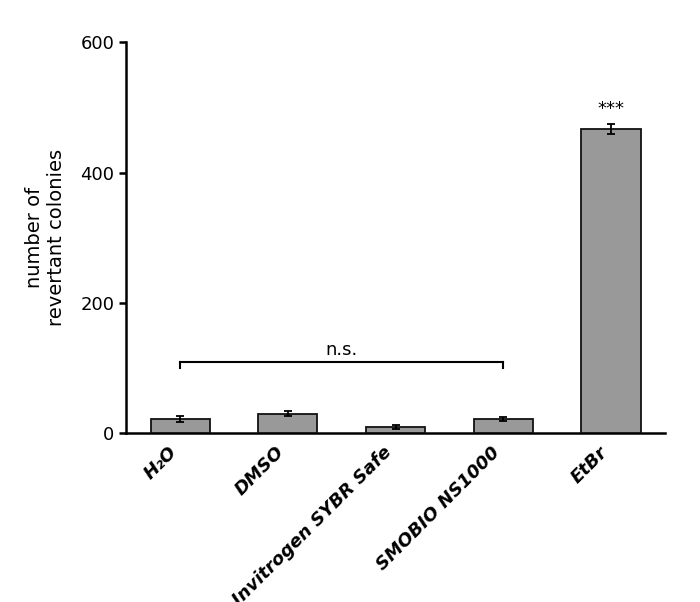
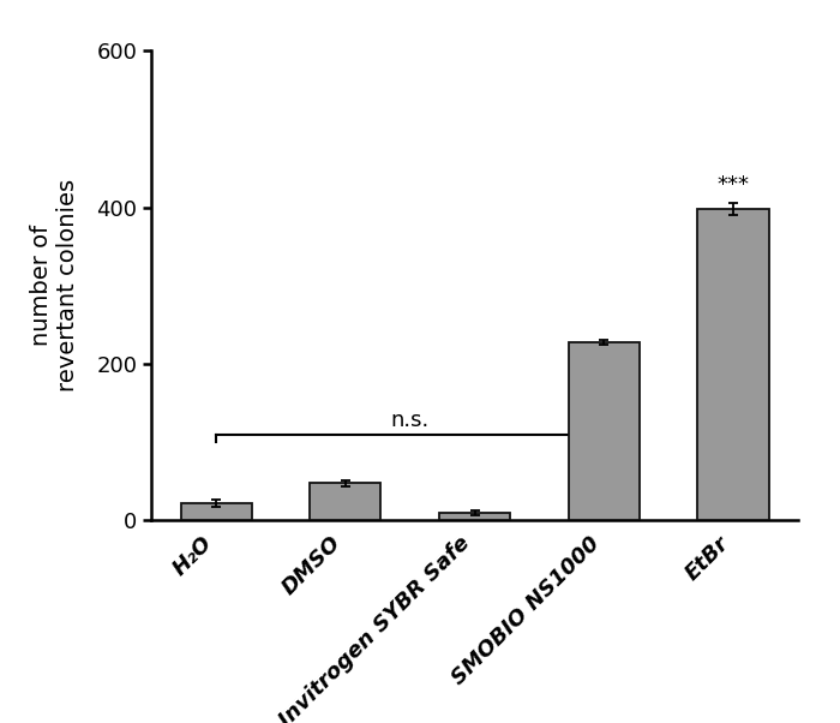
DMSO: 30 -> 48
SMOBIO NS1000: 22 -> 228
EtBr: 467 -> 398
